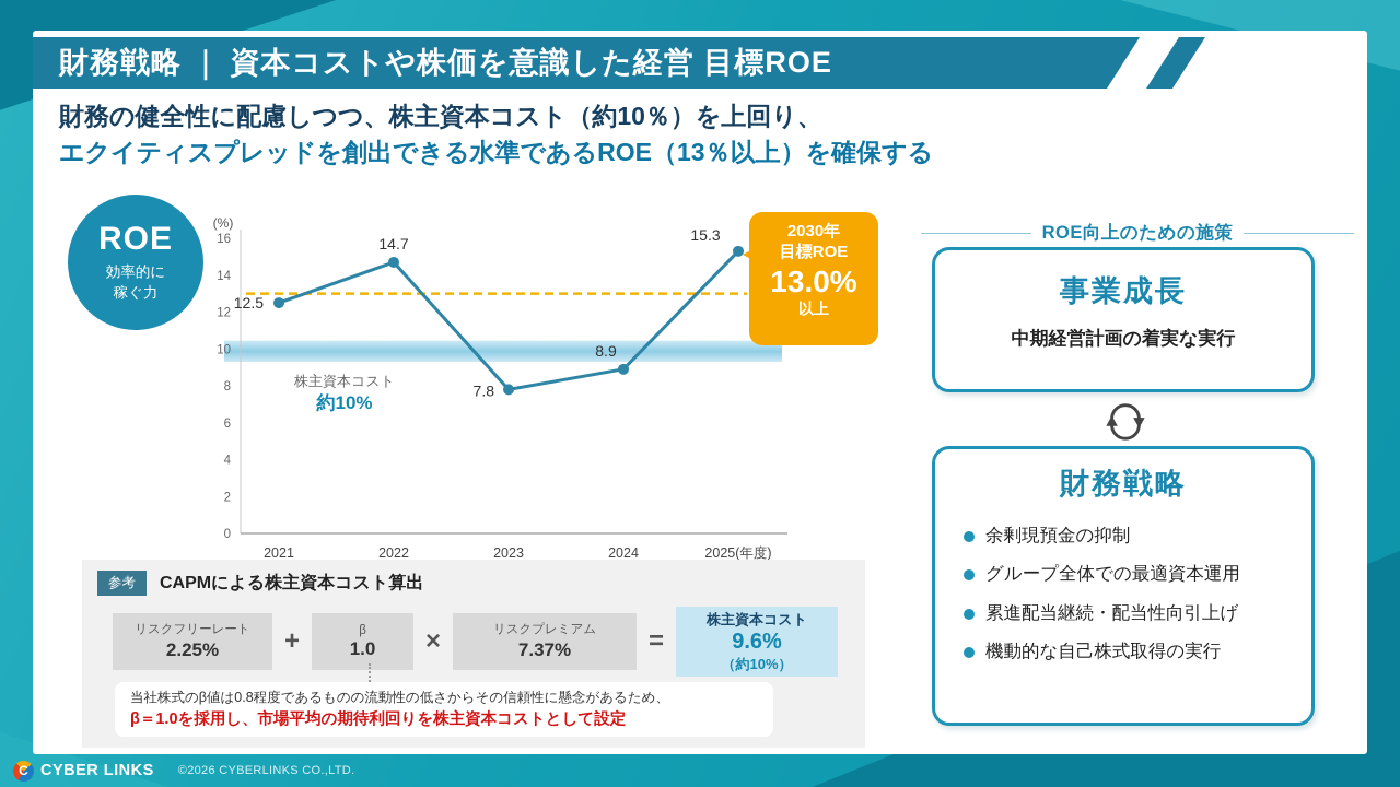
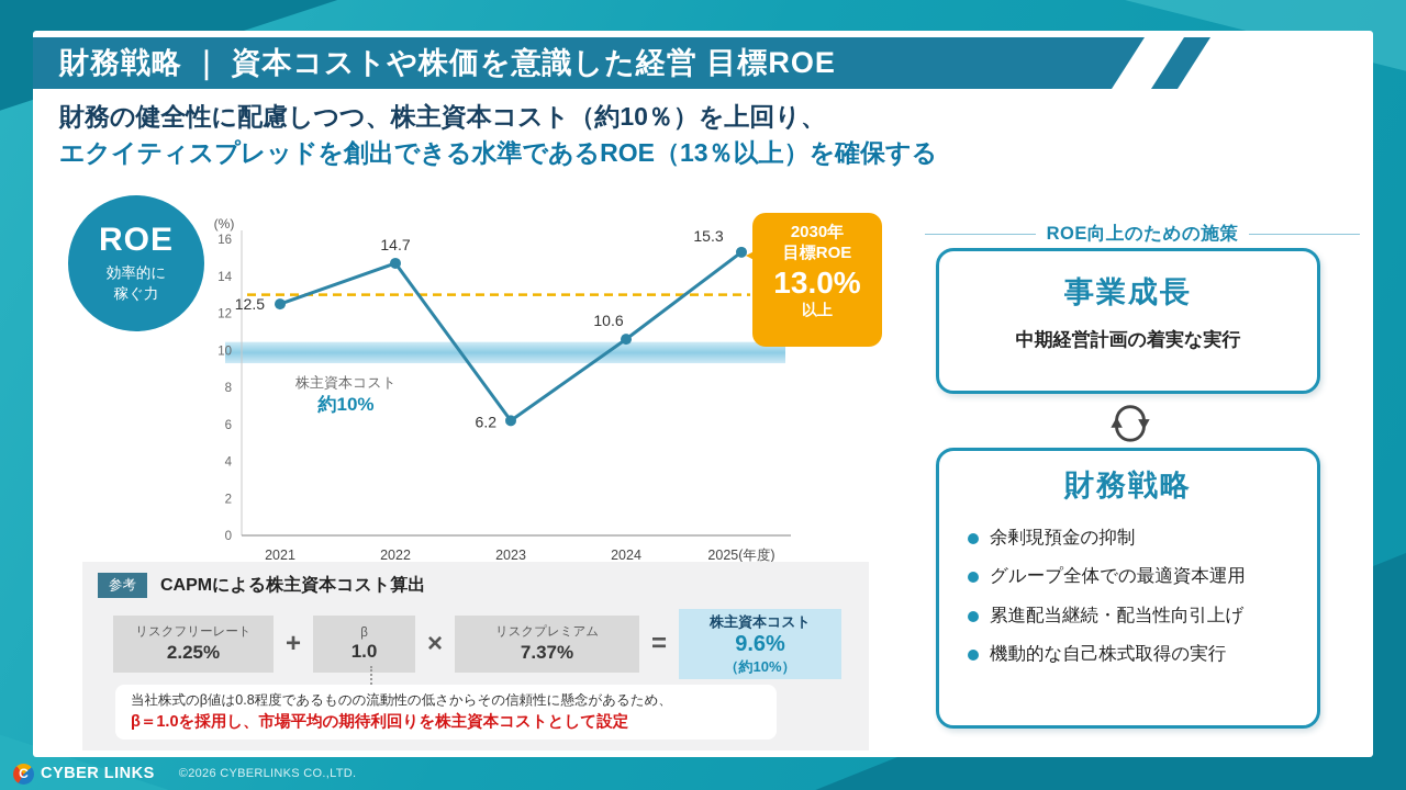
2023: 7.8 -> 6.2
2024: 8.9 -> 10.6
